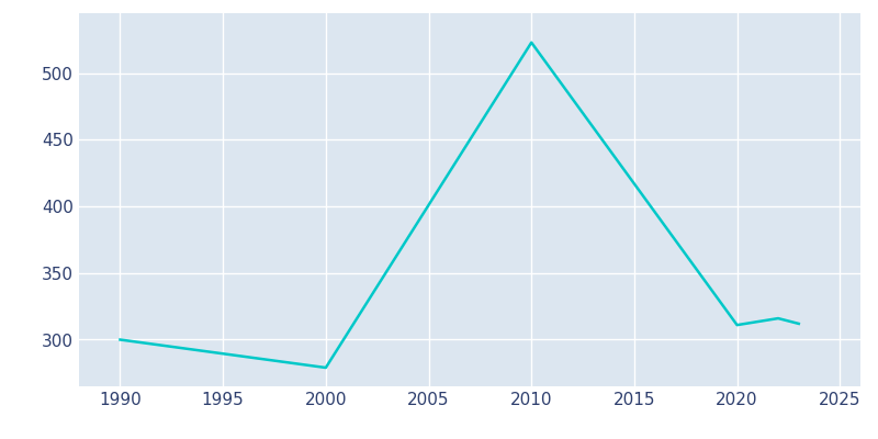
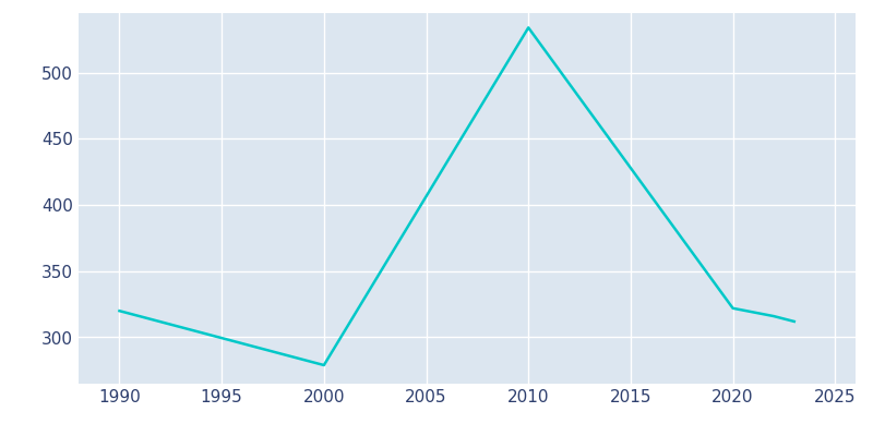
1990: 300 -> 320
2010: 523 -> 534
2020: 311 -> 322
